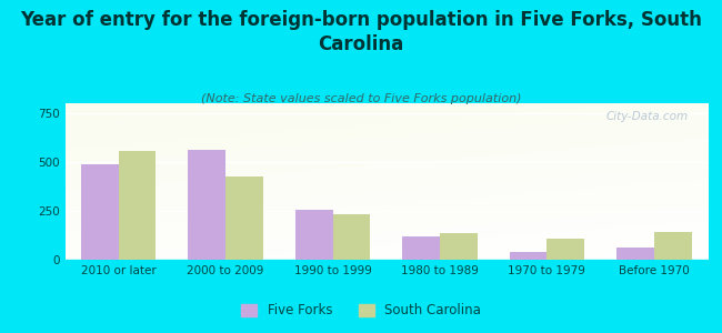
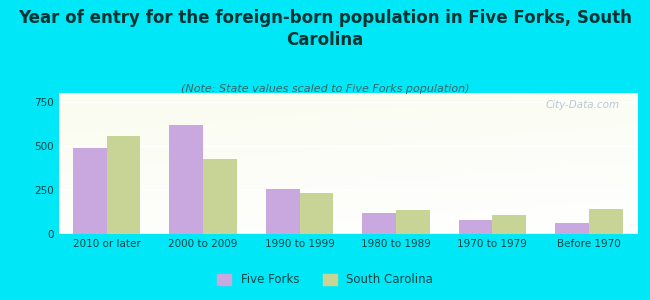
Five Forks/2000 to 2009: 560 -> 620
Five Forks/1970 to 1979: 40 -> 80
